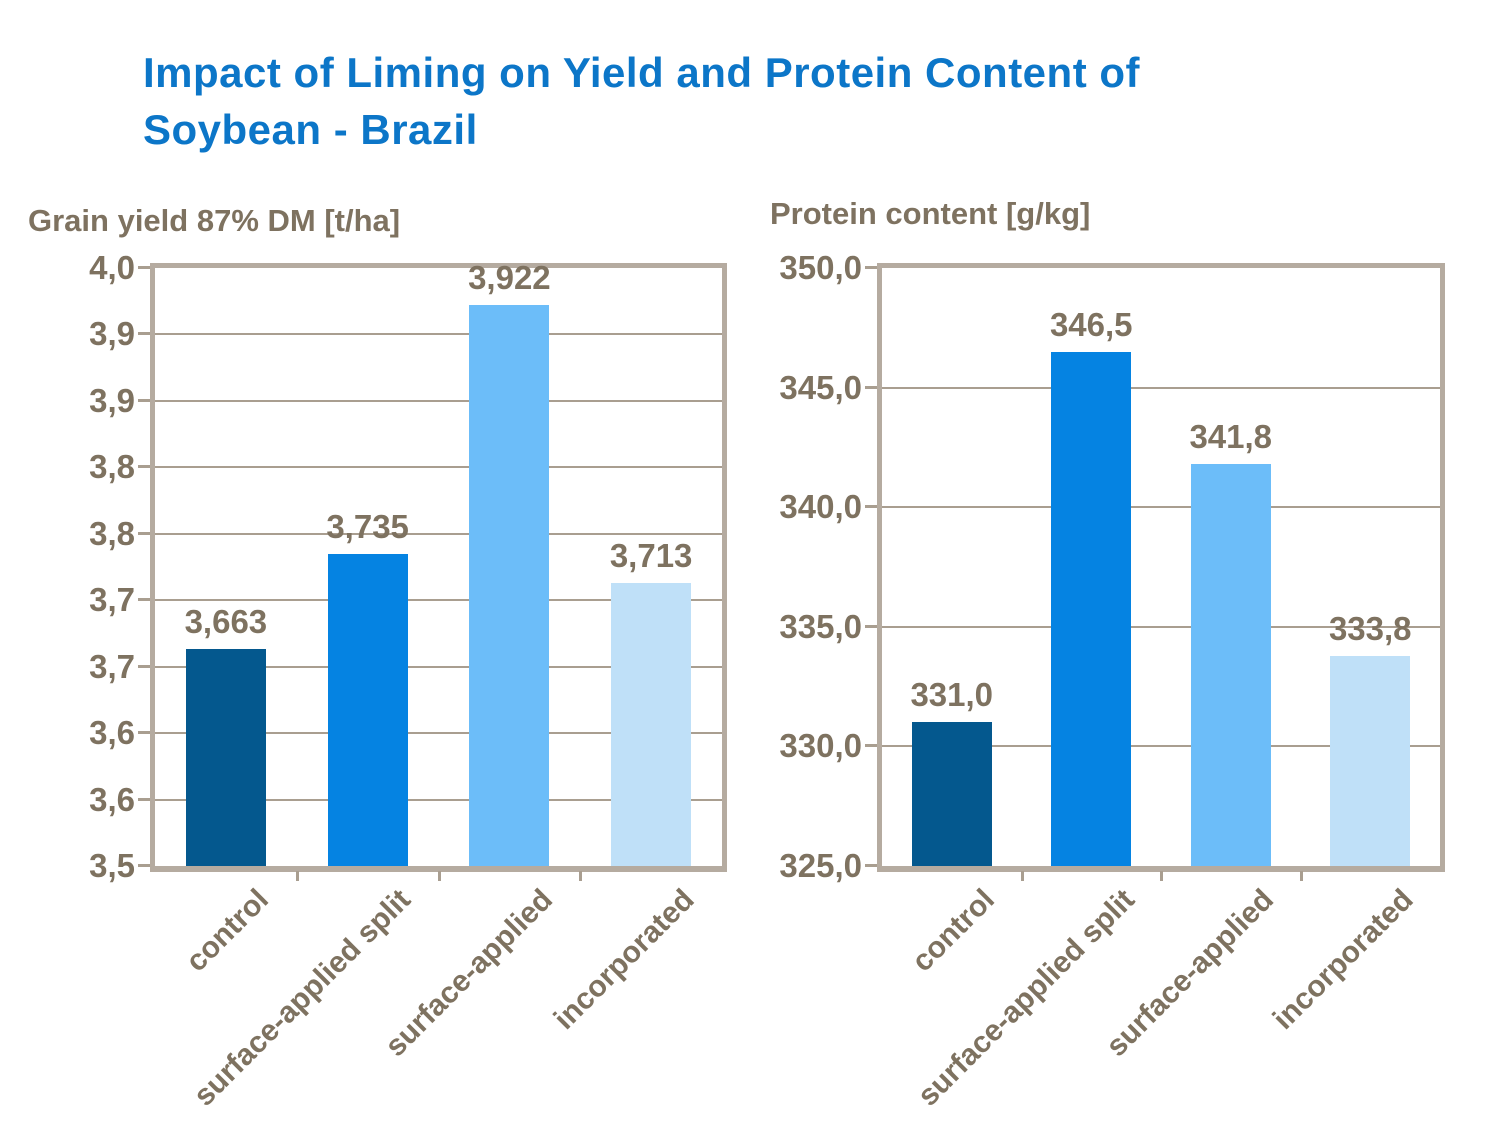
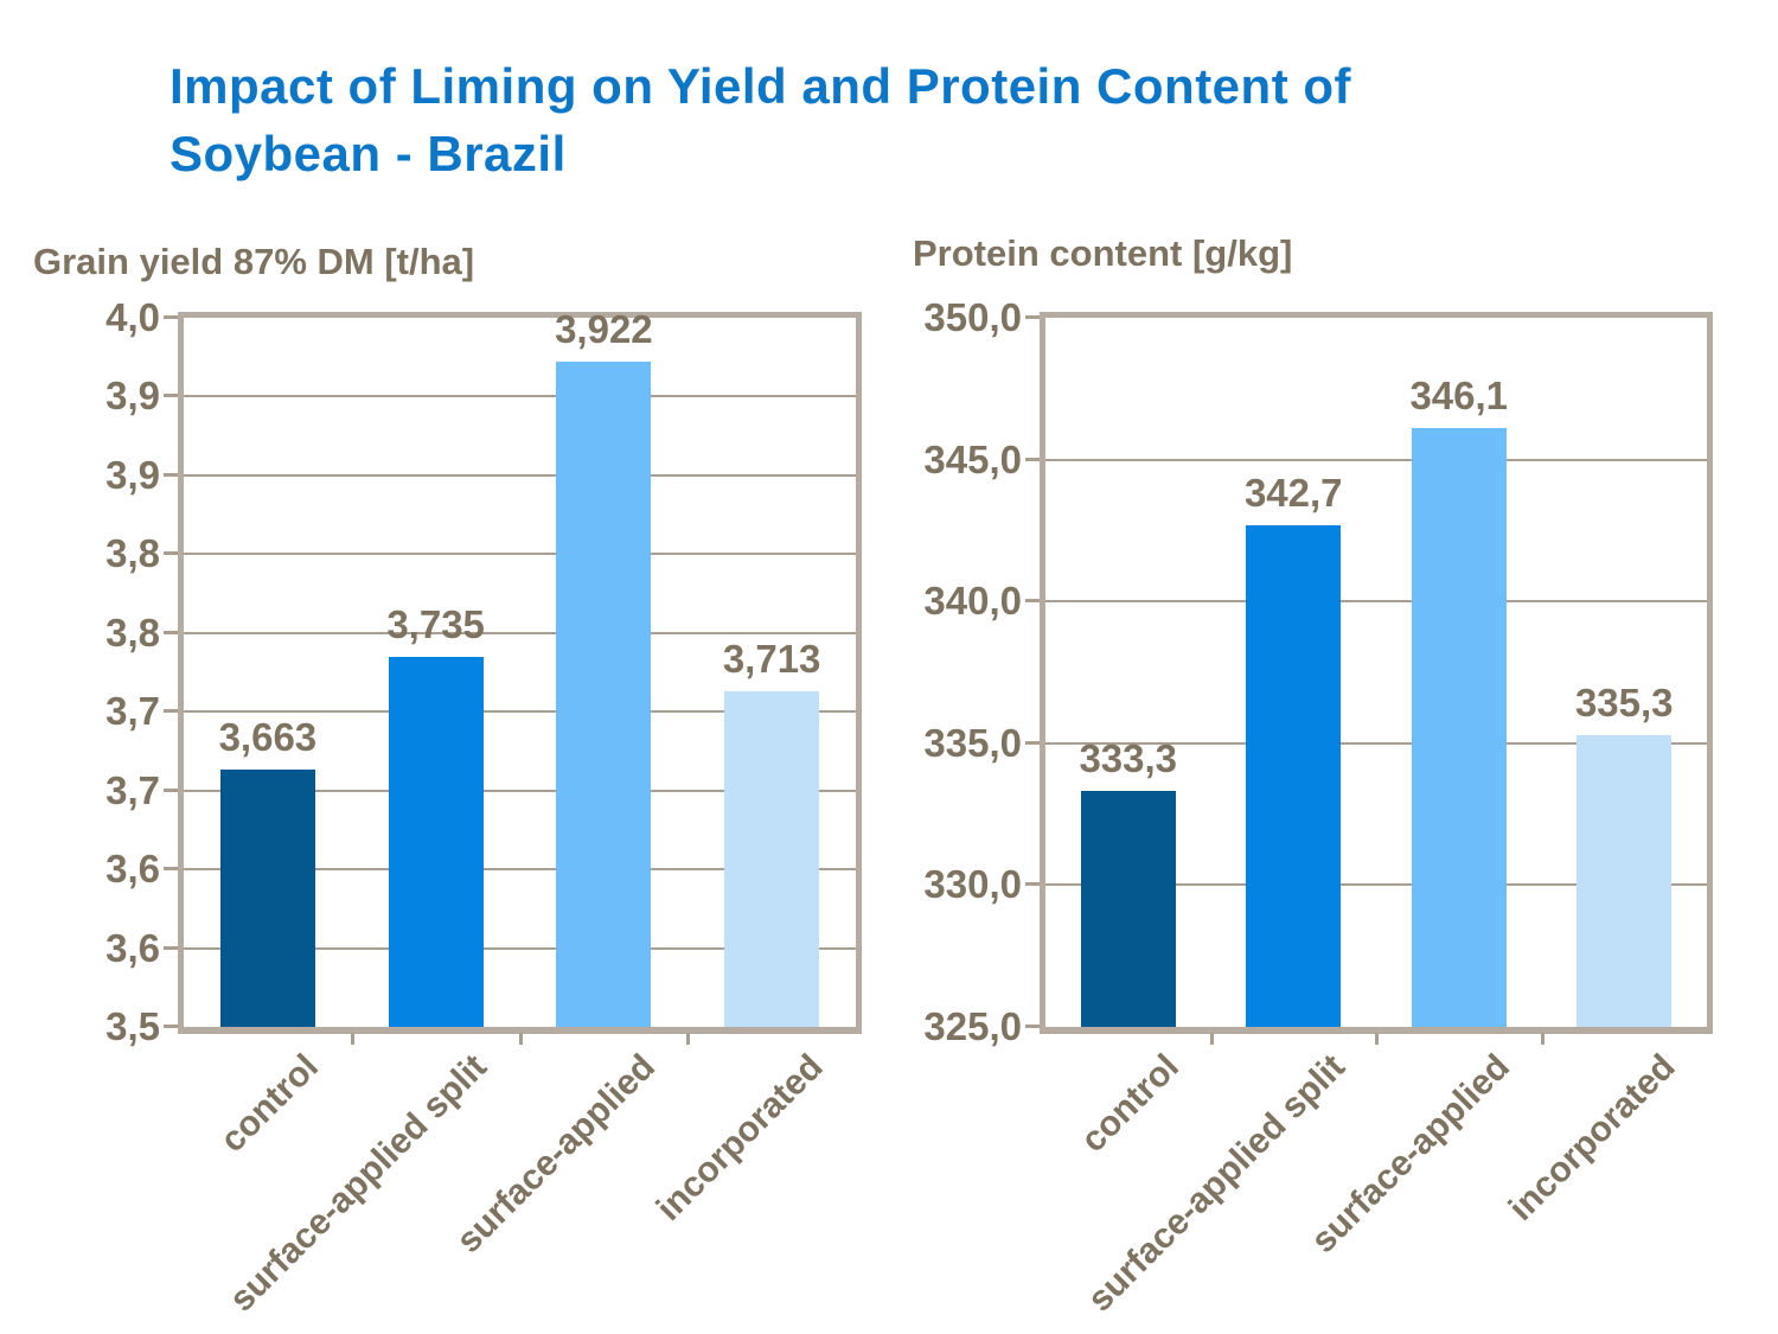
Protein content [g/kg]/control: 331,0 -> 333,3
Protein content [g/kg]/surface-applied split: 346,5 -> 342,7
Protein content [g/kg]/surface-applied: 341,8 -> 346,1
Protein content [g/kg]/incorporated: 333,8 -> 335,3
